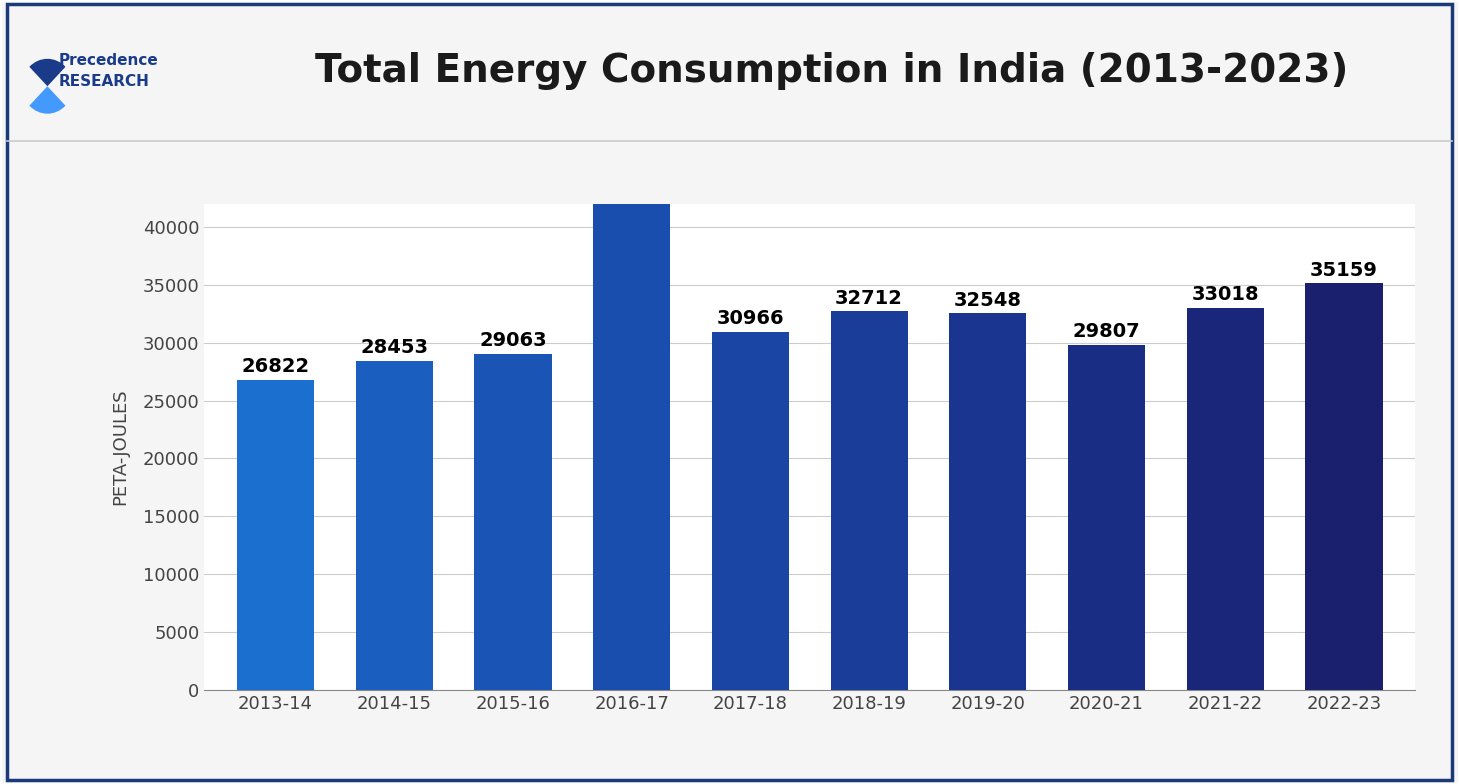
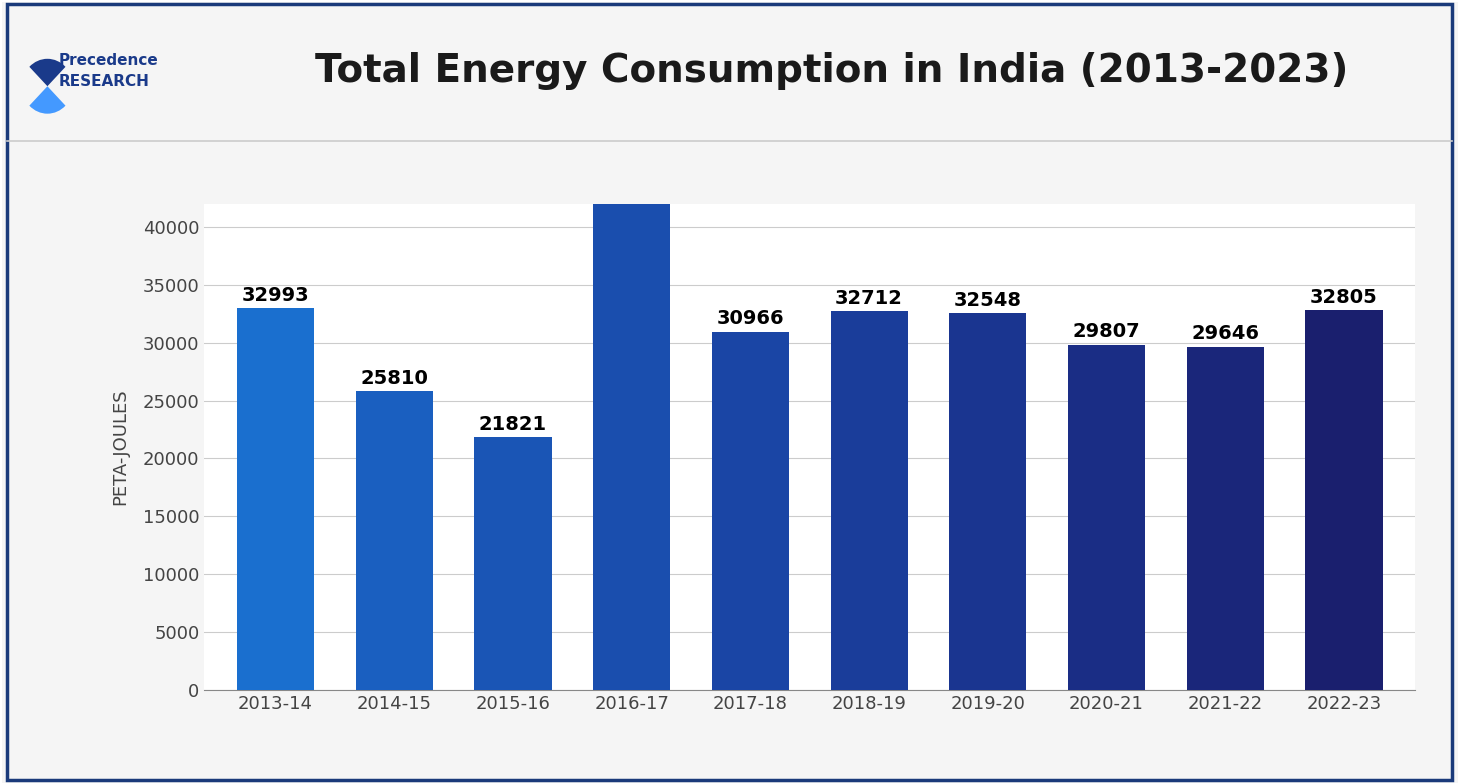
2013-14: 26822 -> 32993
2014-15: 28453 -> 25810
2015-16: 29063 -> 21821
2021-22: 33018 -> 29646
2022-23: 35159 -> 32805
